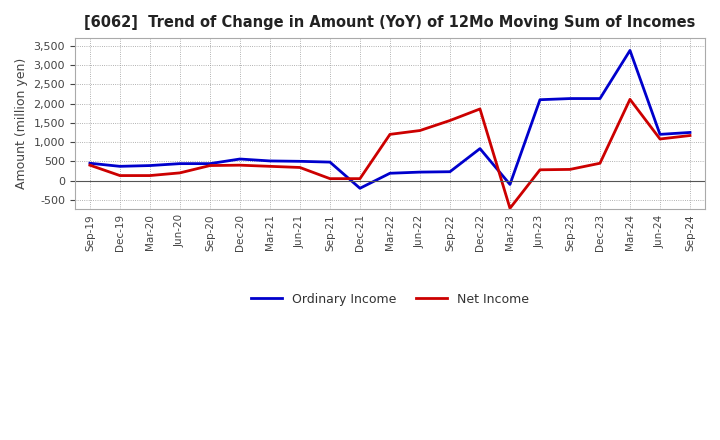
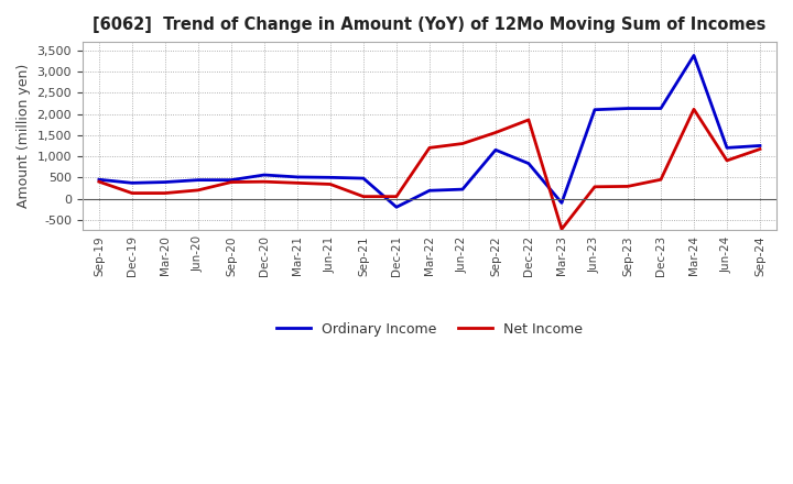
Ordinary Income/Sep-22: 230 -> 1,150
Net Income/Jun-24: 1,080 -> 900
